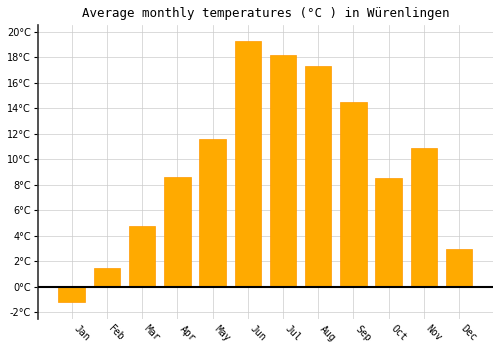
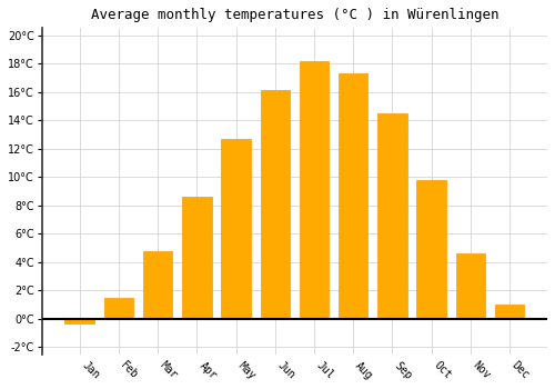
Jan: -1.2°C -> -0.3°C
May: 11.6°C -> 12.7°C
Jun: 19.3°C -> 16.1°C
Oct: 8.5°C -> 9.8°C
Nov: 10.9°C -> 4.6°C
Dec: 3.0°C -> 1.0°C
